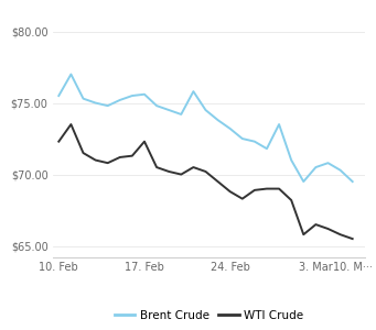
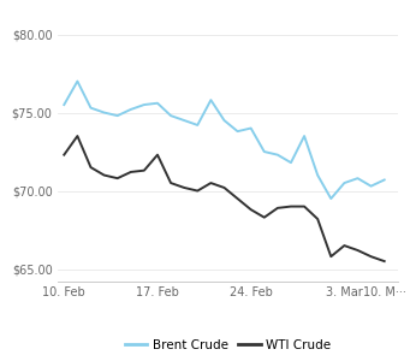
Brent Crude/24. Feb: $73.2 -> $74.0
Brent Crude/10. M···: $69.5 -> $70.7
